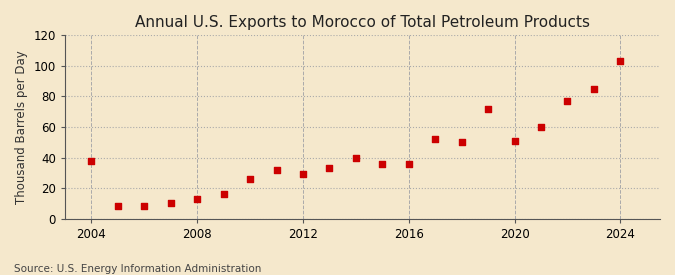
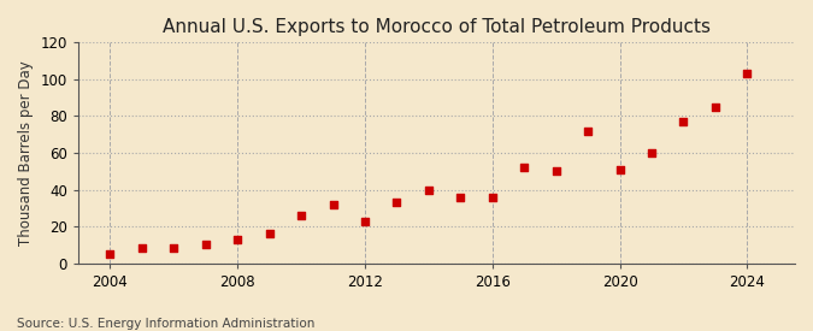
2004: 38 -> 5
2012: 29 -> 23
